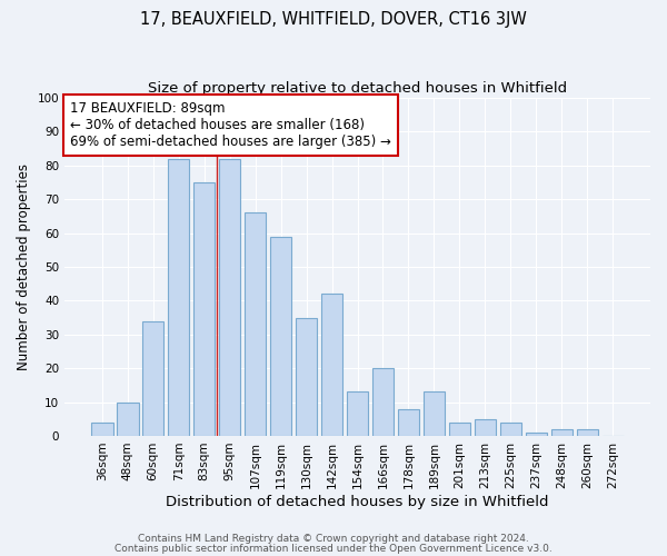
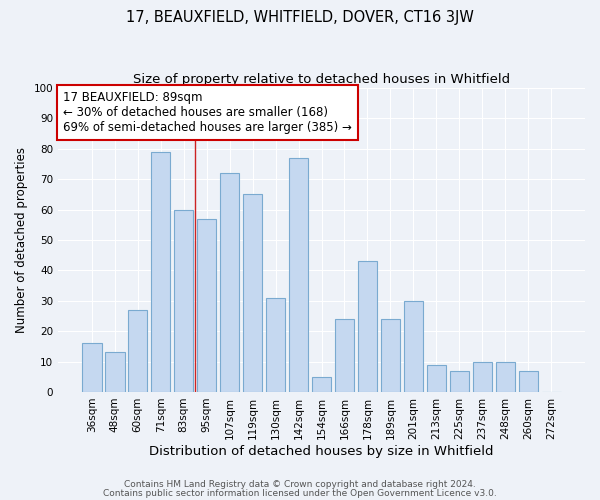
36sqm: 4 -> 16
48sqm: 10 -> 13
60sqm: 34 -> 27
71sqm: 82 -> 79
83sqm: 75 -> 60
95sqm: 82 -> 57
107sqm: 66 -> 72
119sqm: 59 -> 65
130sqm: 35 -> 31
142sqm: 42 -> 77
154sqm: 13 -> 5
166sqm: 20 -> 24
178sqm: 8 -> 43
189sqm: 13 -> 24
201sqm: 4 -> 30
213sqm: 5 -> 9
225sqm: 4 -> 7
237sqm: 1 -> 10
248sqm: 2 -> 10
260sqm: 2 -> 7
